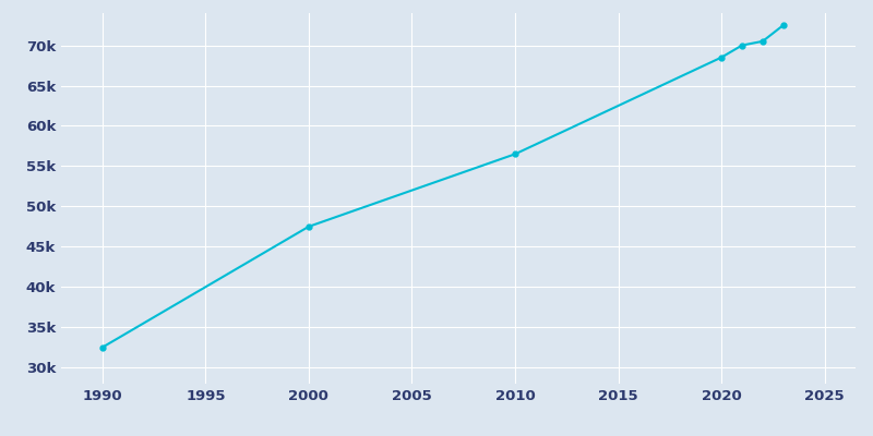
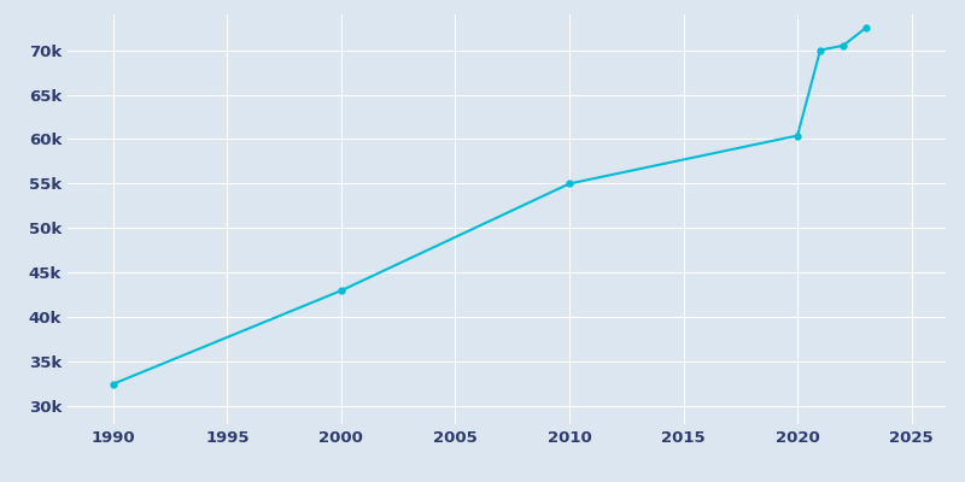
2000: 47.5k -> 43.0k
2010: 56.5k -> 55.0k
2020: 68.5k -> 60.4k
